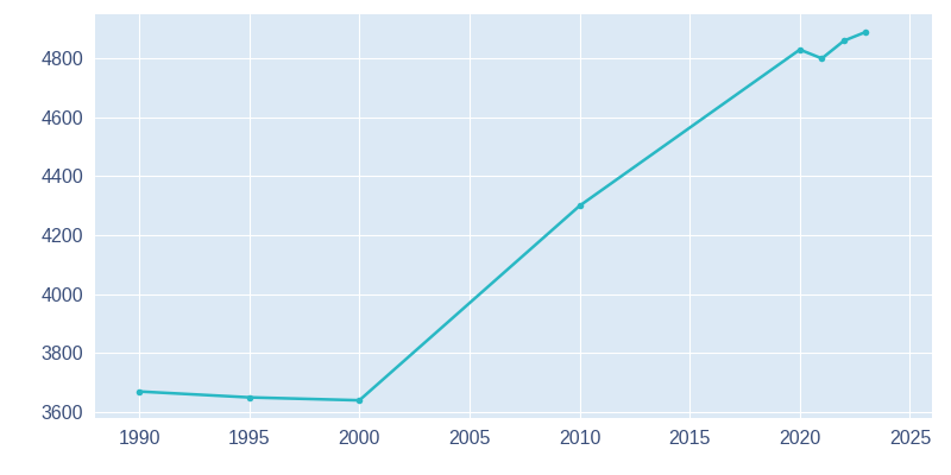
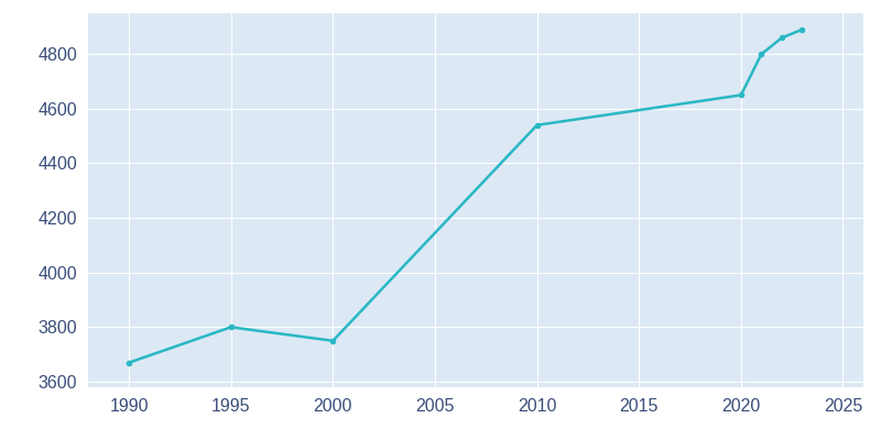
1995: 3650 -> 3800
2000: 3640 -> 3750
2010: 4300 -> 4540
2020: 4830 -> 4650
